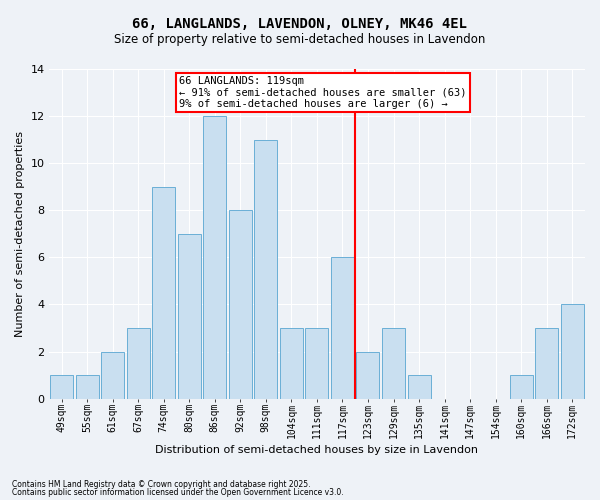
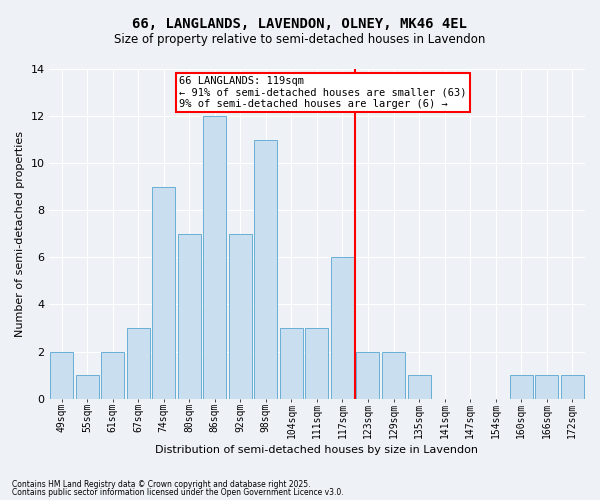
49sqm: 1 -> 2
92sqm: 8 -> 7
129sqm: 3 -> 2
166sqm: 3 -> 1
172sqm: 4 -> 1
